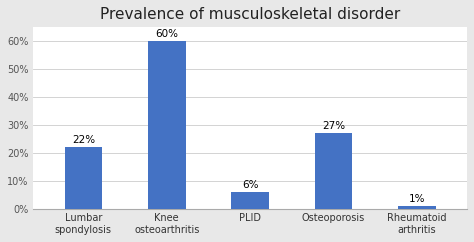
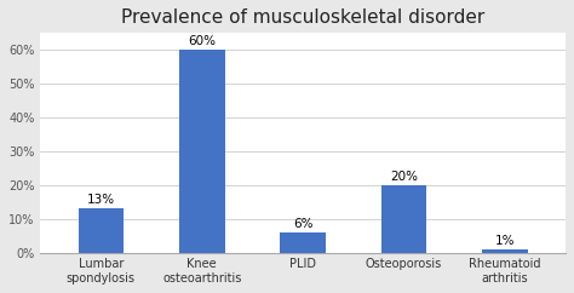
Lumbar spondylosis: 22% -> 13%
Osteoporosis: 27% -> 20%
